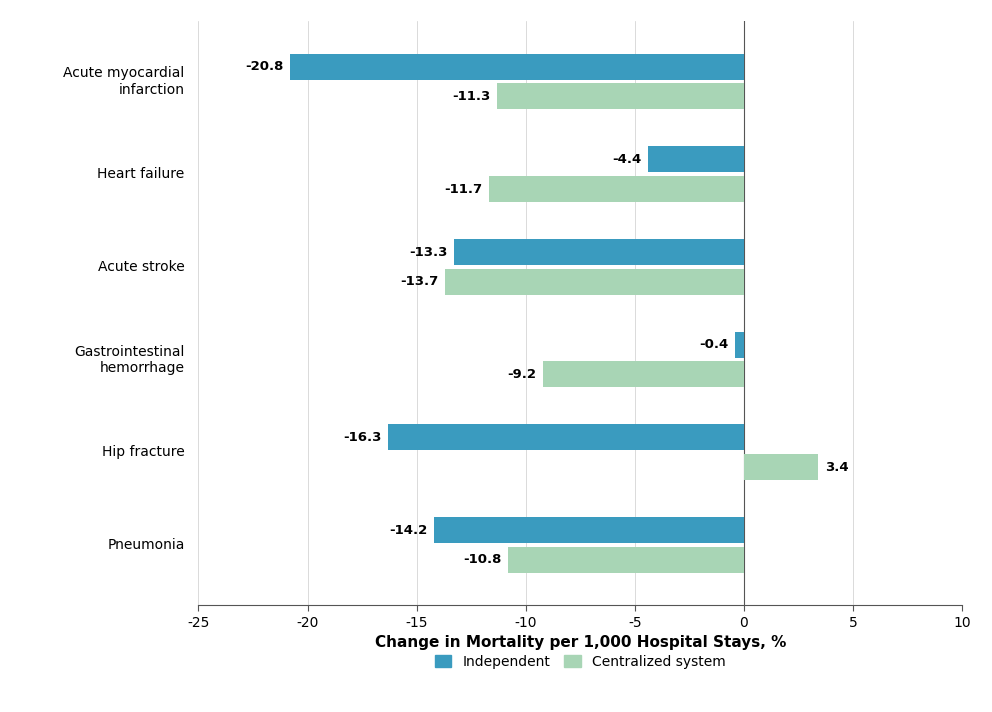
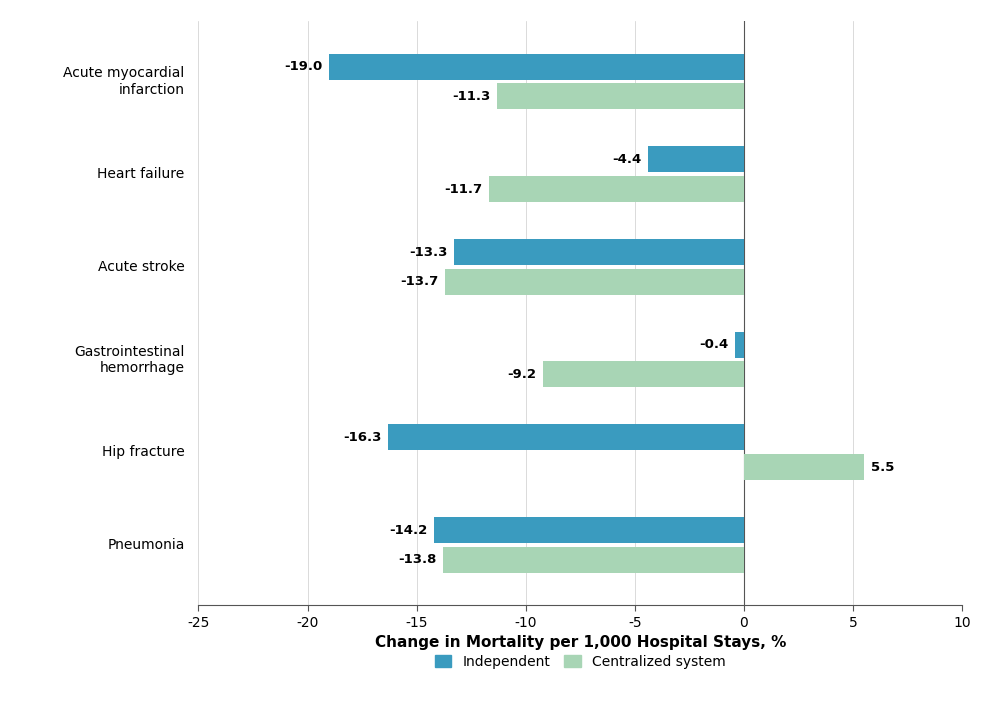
Independent/Acute myocardial infarction: -20.8 -> -19.0
Centralized system/Hip fracture: 3.4 -> 5.5
Centralized system/Pneumonia: -10.8 -> -13.8
